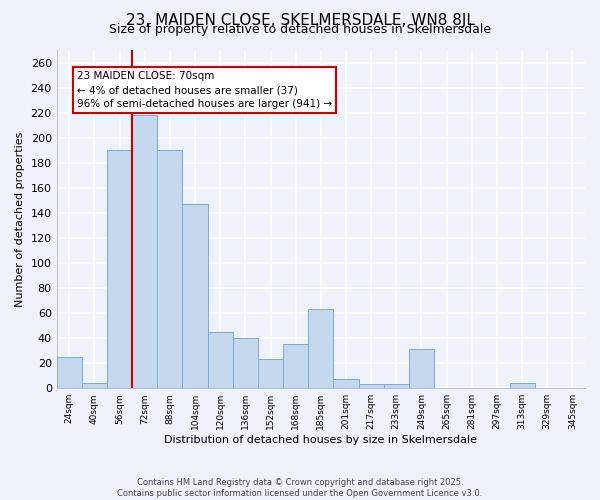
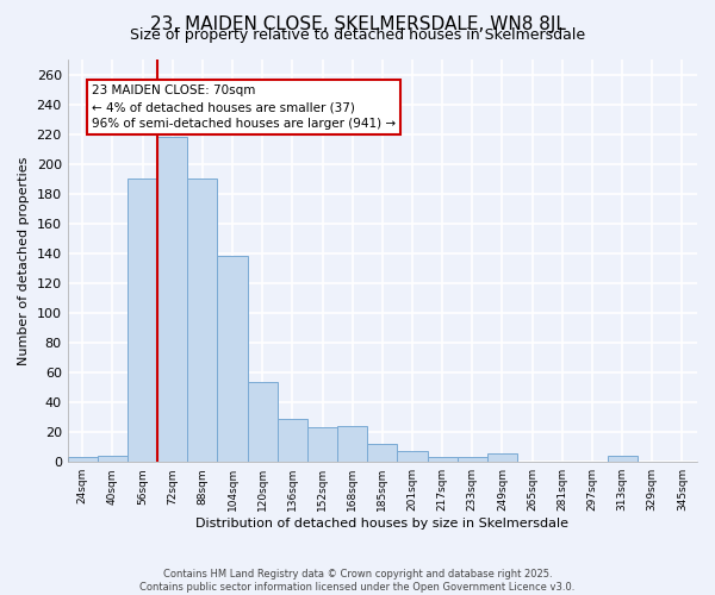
24sqm: 25 -> 3
104sqm: 147 -> 138
120sqm: 45 -> 54
136sqm: 40 -> 29
168sqm: 35 -> 24
185sqm: 63 -> 12
249sqm: 31 -> 6
